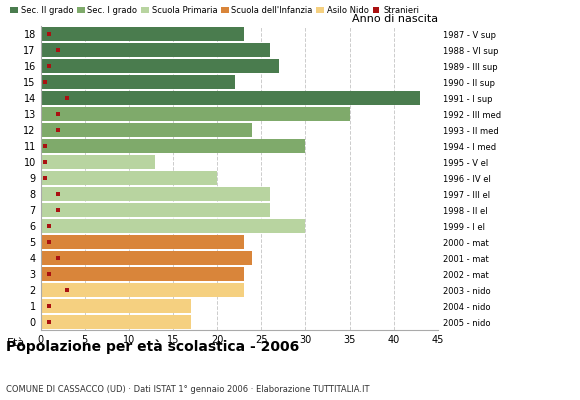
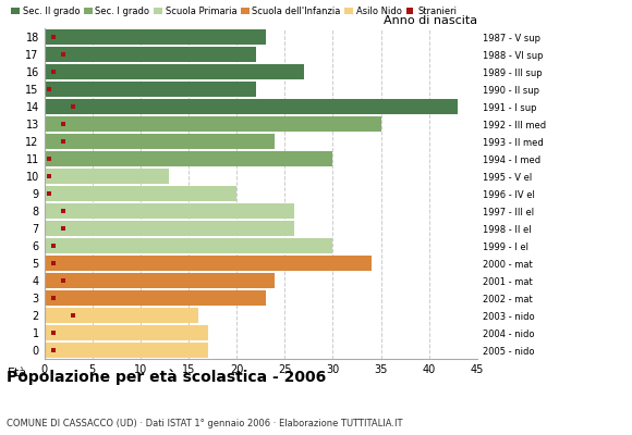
17: 26 -> 22
5: 23 -> 34
2: 23 -> 16
